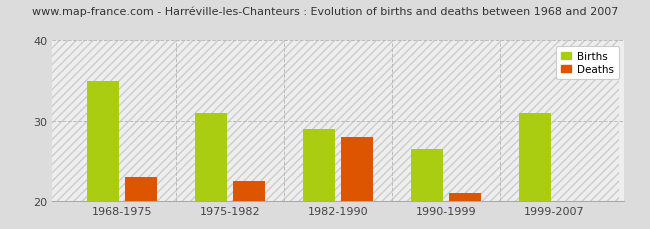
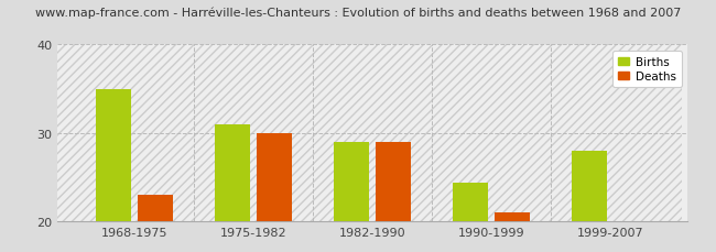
Deaths/1975-1982: 22.5 -> 30.0
Deaths/1982-1990: 28.0 -> 29.0
Births/1990-1999: 26.5 -> 24.4
Births/1999-2007: 31.0 -> 28.0
